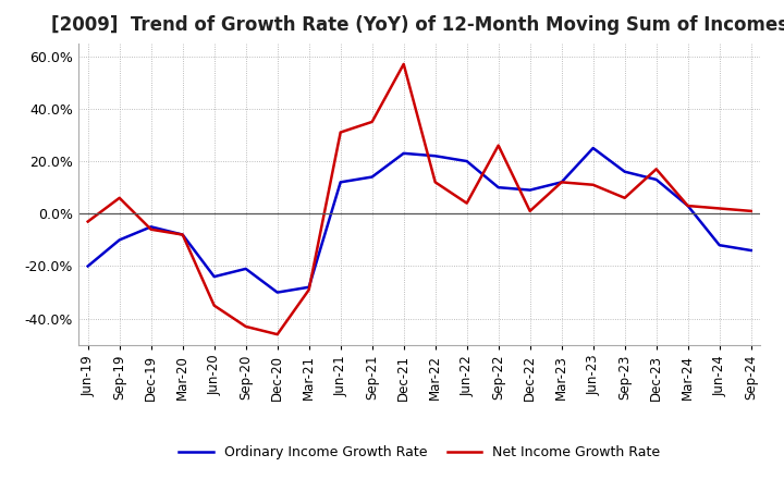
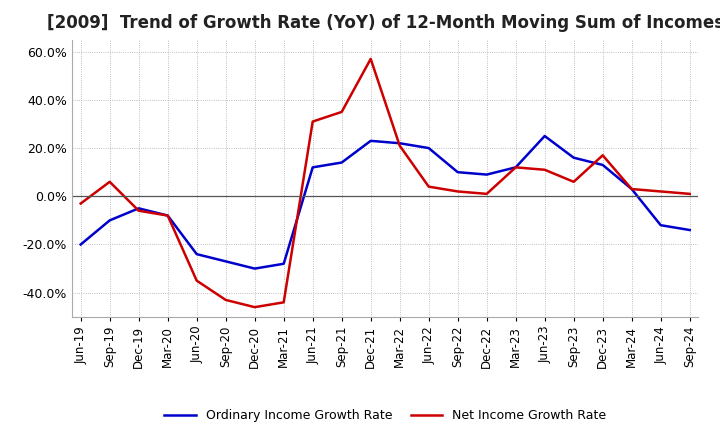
Ordinary Income Growth Rate/Sep-20: -21% -> -27%
Net Income Growth Rate/Mar-21: -29% -> -44%
Net Income Growth Rate/Mar-22: 12% -> 21%
Net Income Growth Rate/Sep-22: 26% -> 2%
